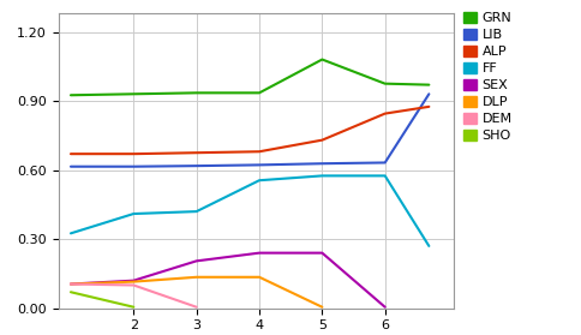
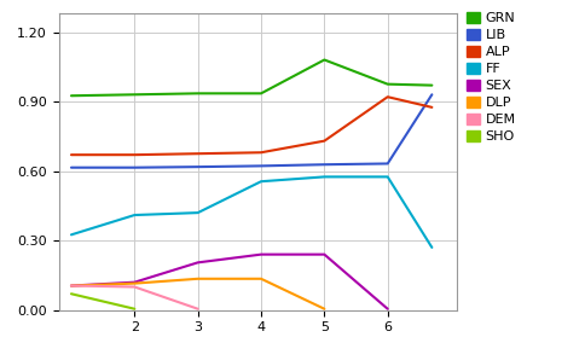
ALP/6: 0.84 -> 0.92
